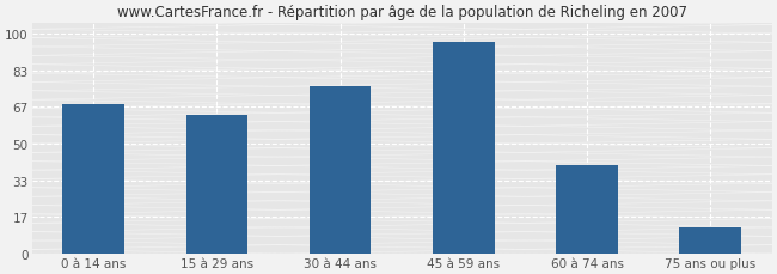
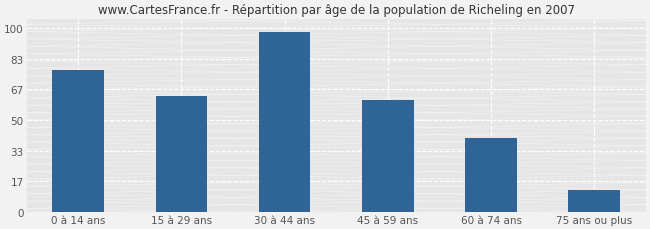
0 à 14 ans: 68 -> 77
30 à 44 ans: 76 -> 98
45 à 59 ans: 96 -> 61
